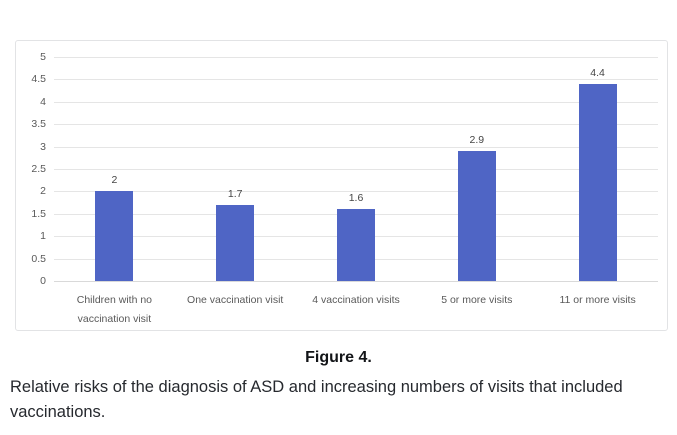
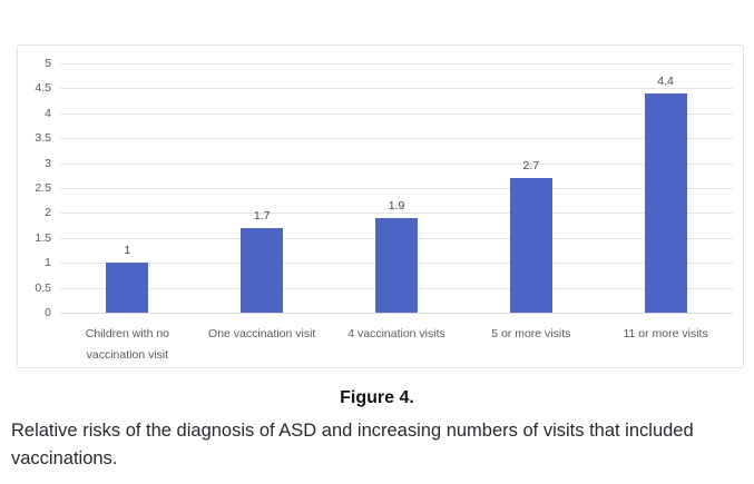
Children with no vaccination visit: 2 -> 1
4 vaccination visits: 1.6 -> 1.9
5 or more visits: 2.9 -> 2.7
